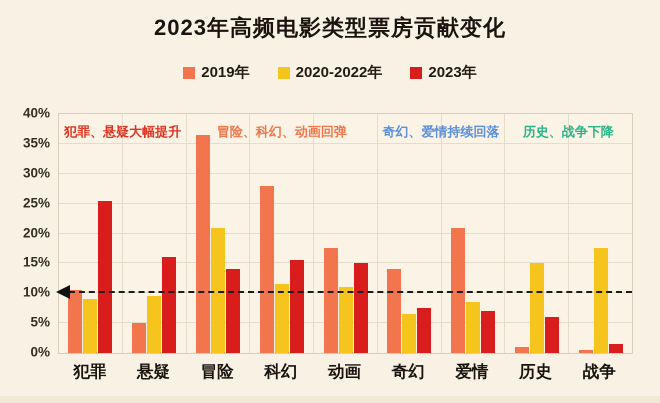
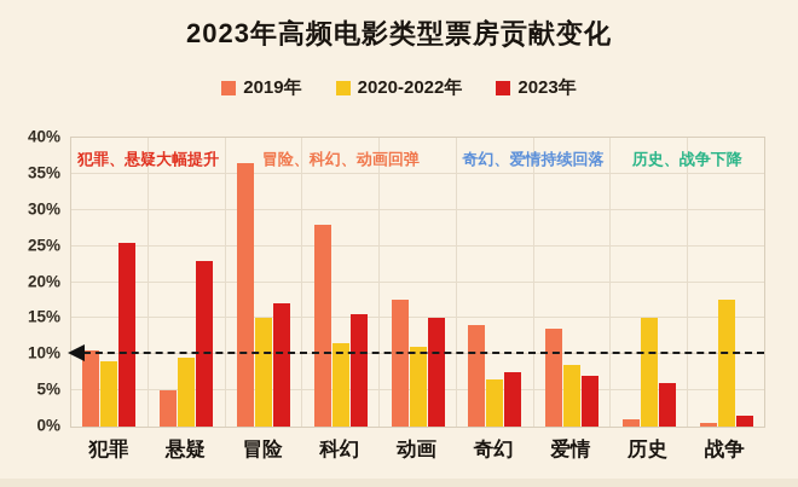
2023年/悬疑: 16% -> 23%
2020-2022年/冒险: 21% -> 15%
2023年/冒险: 14% -> 17%
2019年/爱情: 21% -> 14%
